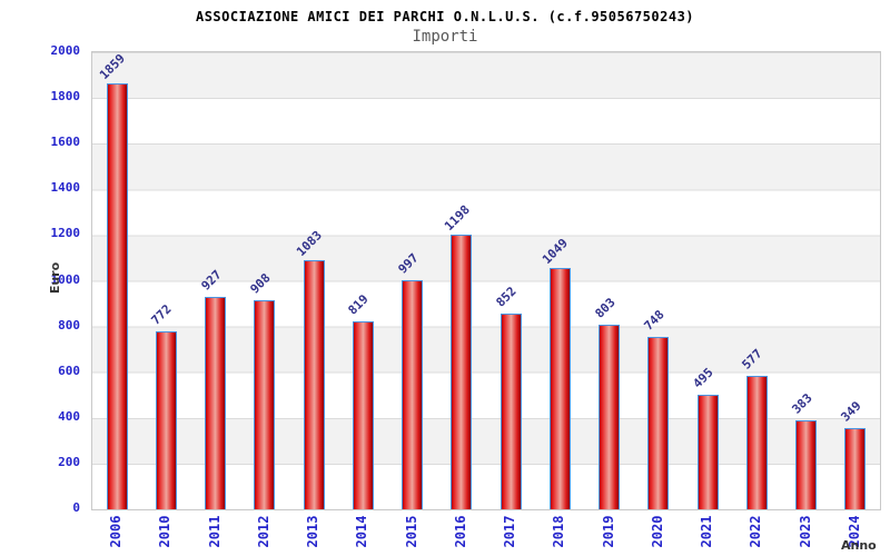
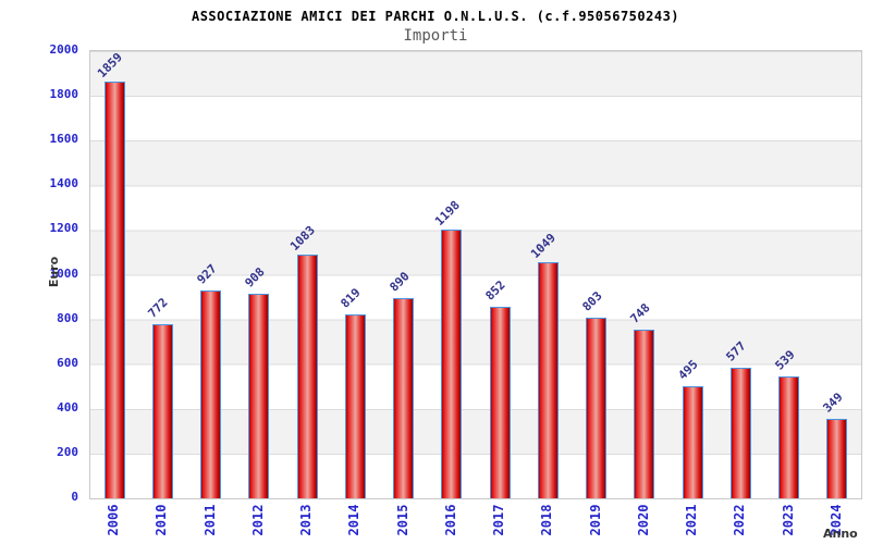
2015: 997 -> 890
2023: 383 -> 539
